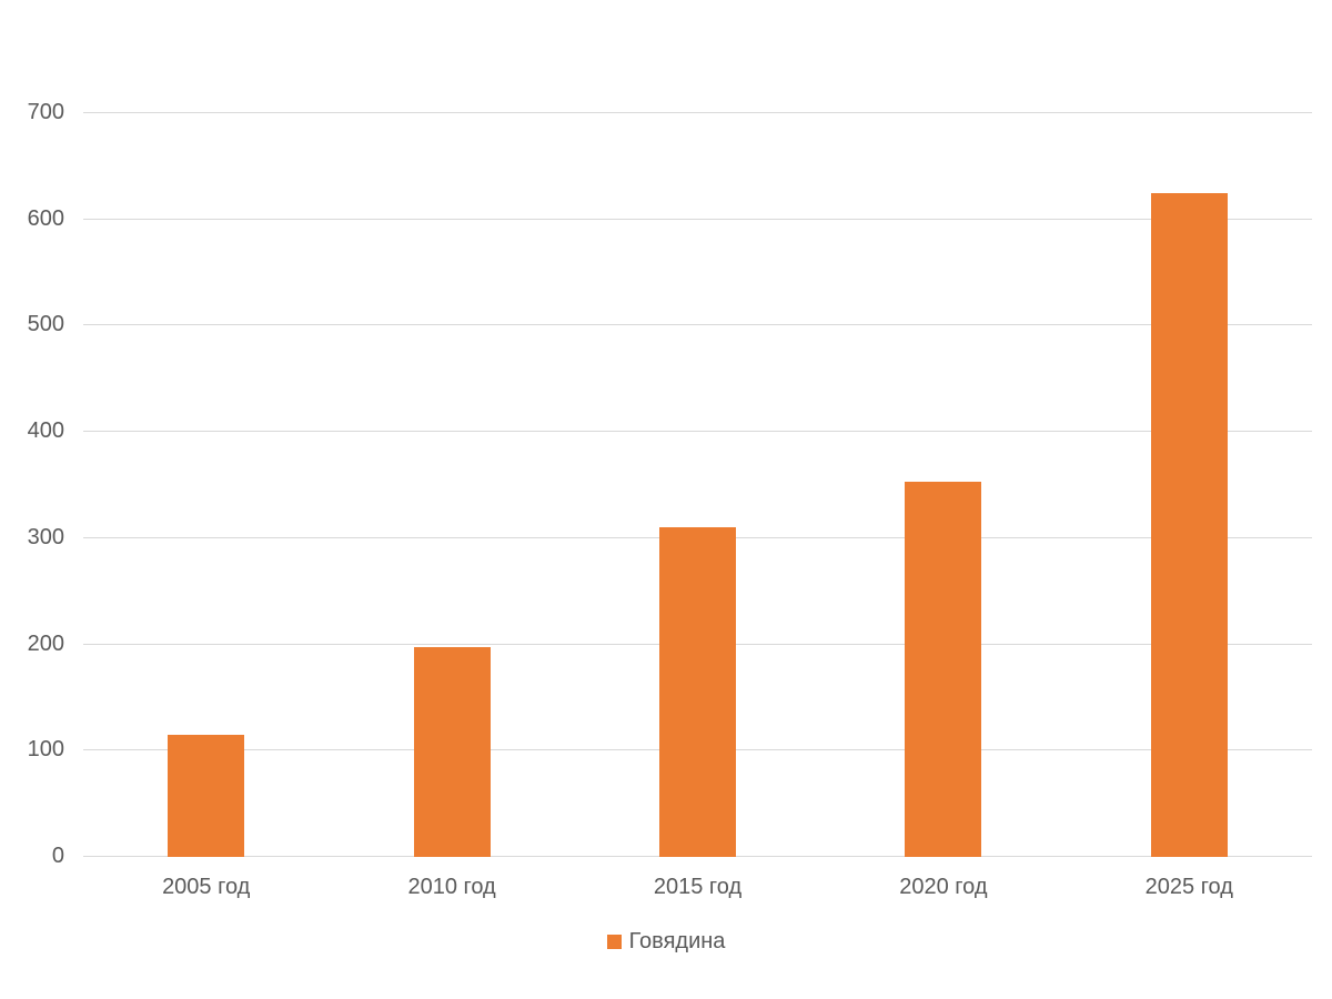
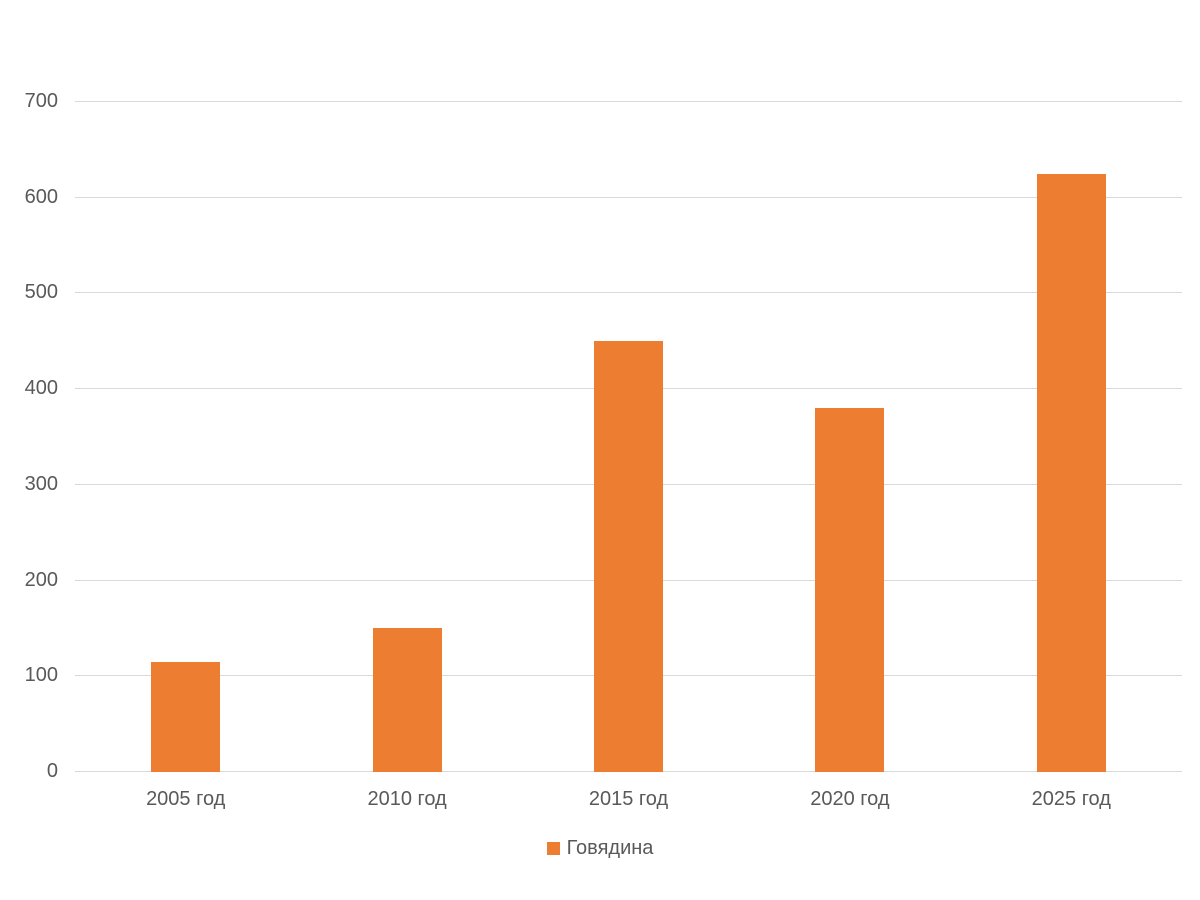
2010 год: 200 -> 150
2015 год: 310 -> 450
2020 год: 350 -> 380
